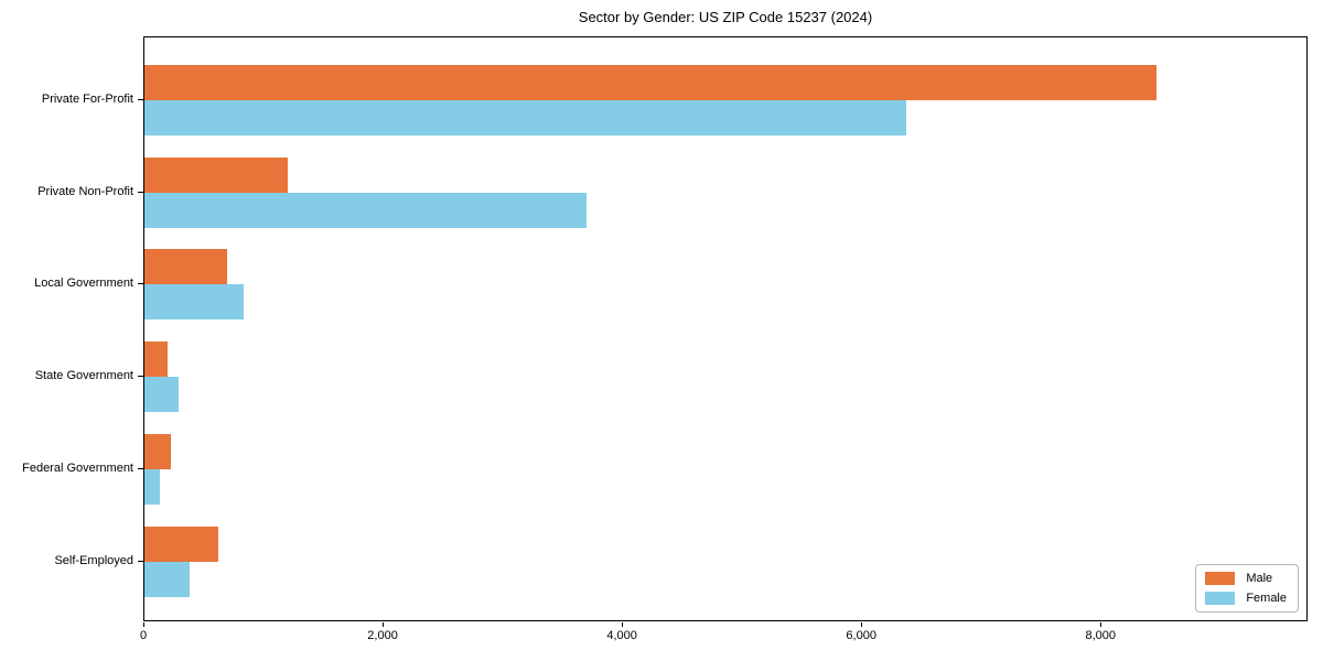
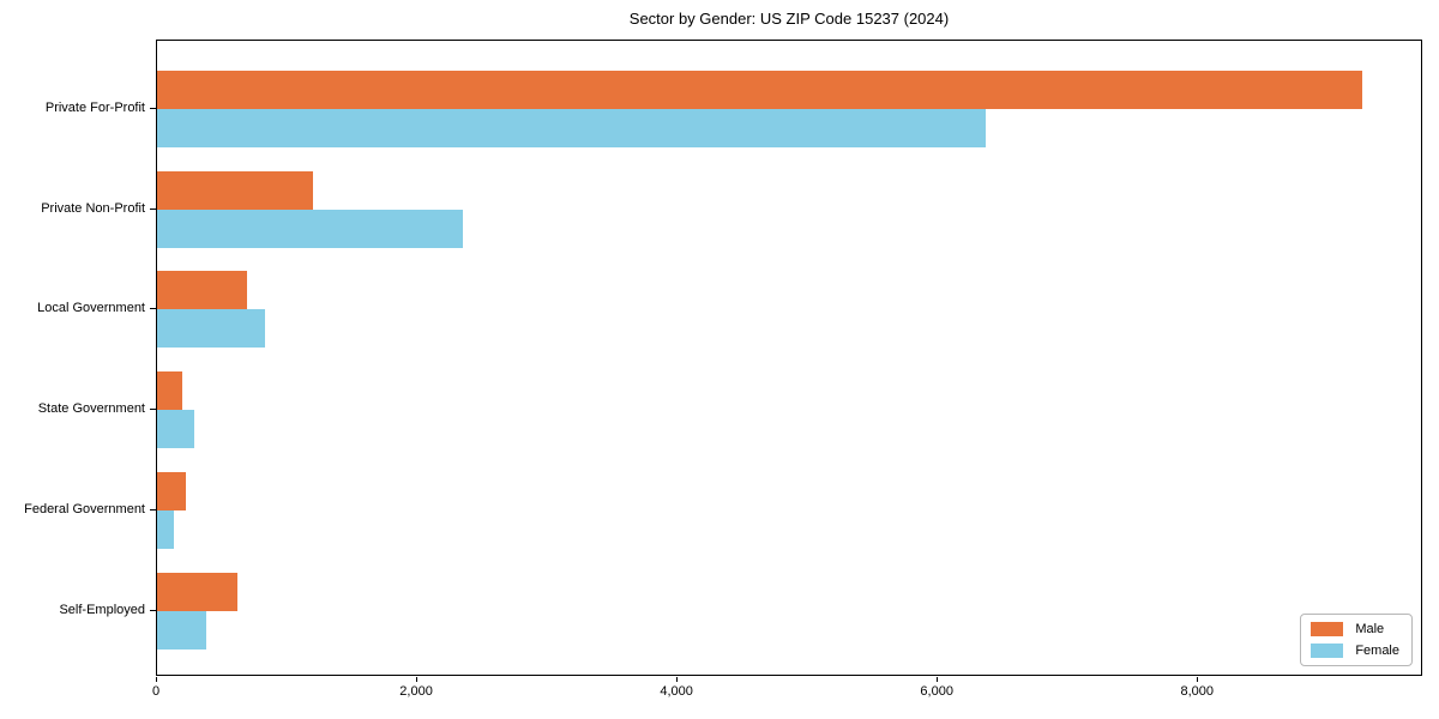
Male/Private For-Profit: 8460 -> 9260
Female/Private Non-Profit: 3690 -> 2350
